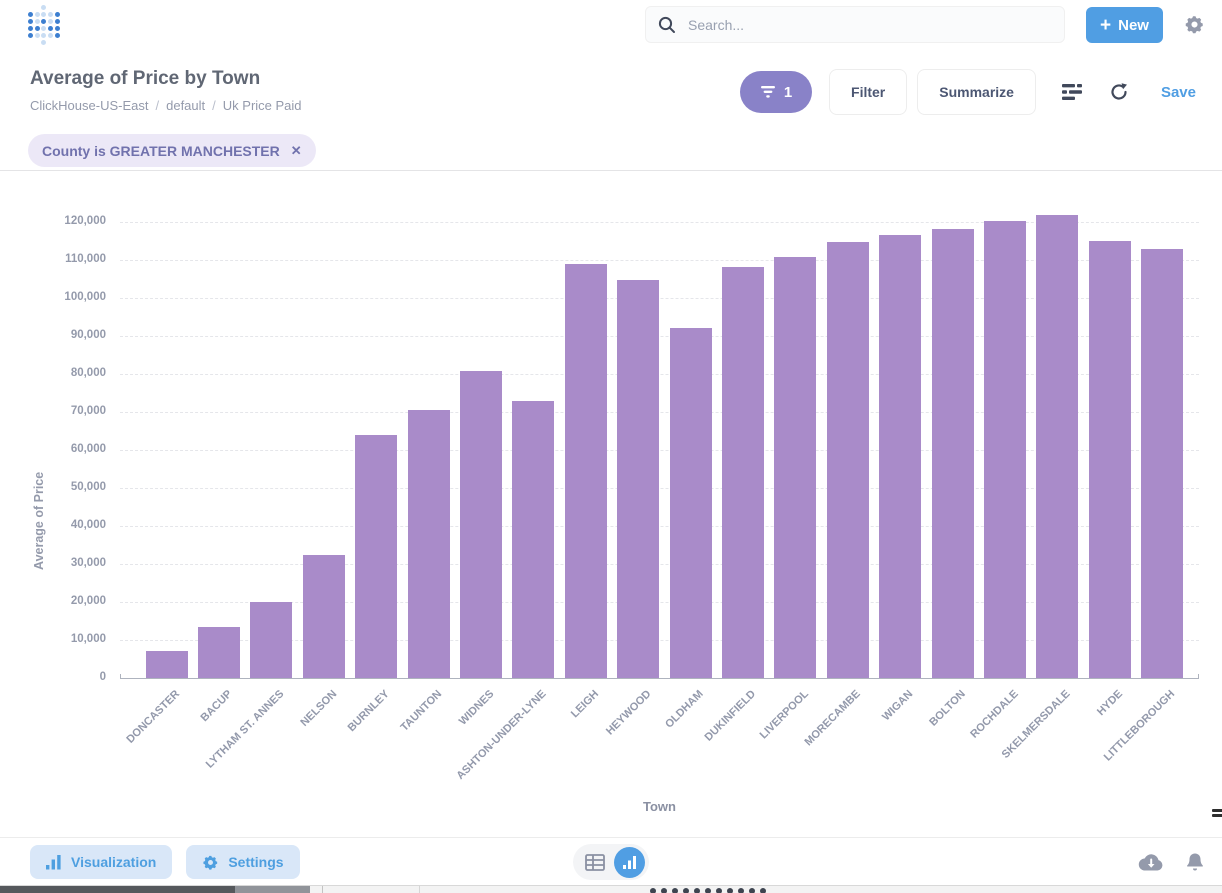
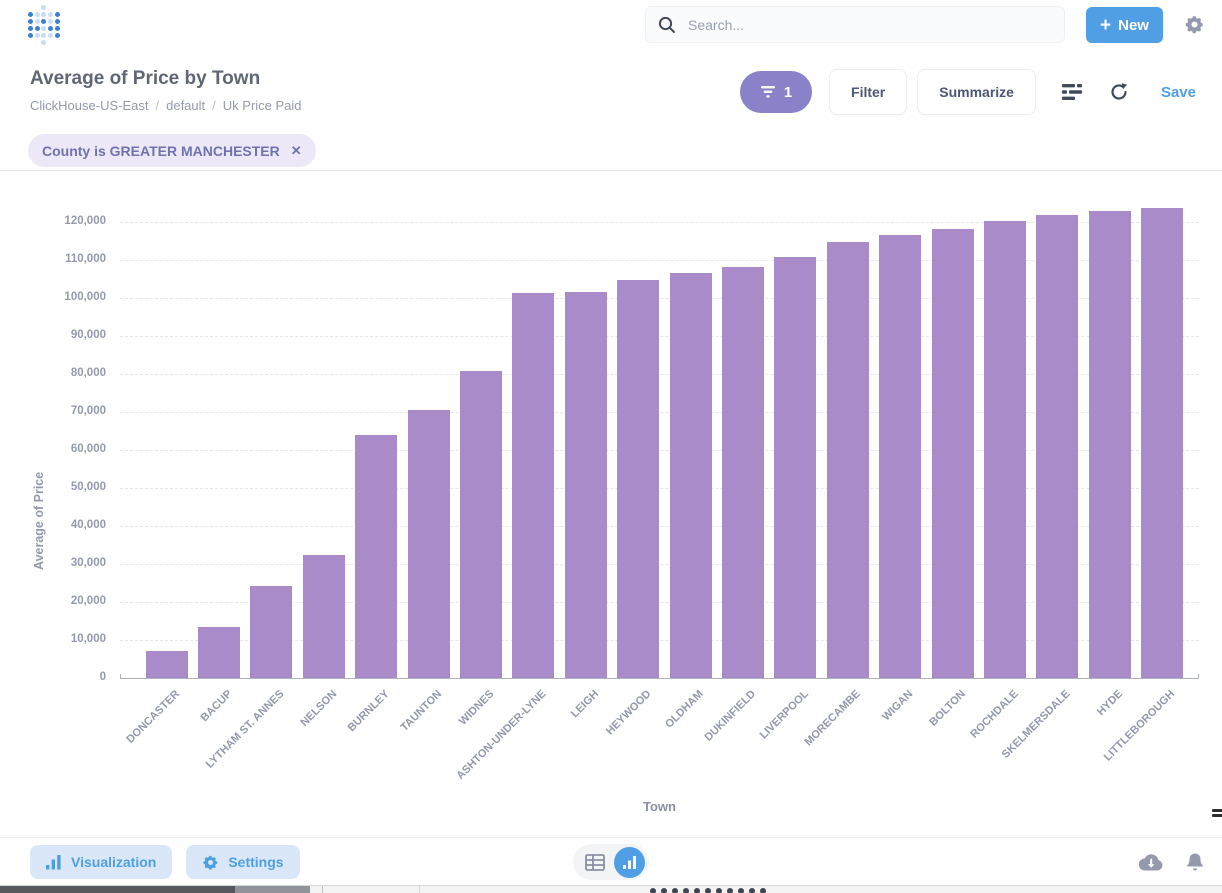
LYTHAM ST. ANNES: 20000 -> 24000
ASHTON-UNDER-LYNE: 73000 -> 101000
LEIGH: 109000 -> 102000
OLDHAM: 92000 -> 107000
HYDE: 115000 -> 123000
LITTLEBOROUGH: 113000 -> 124000
